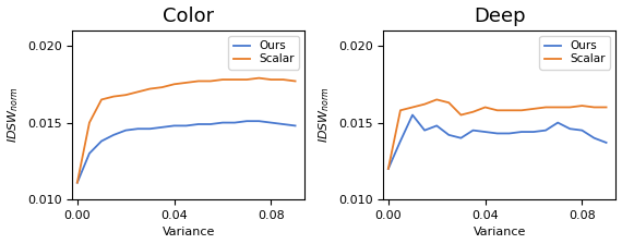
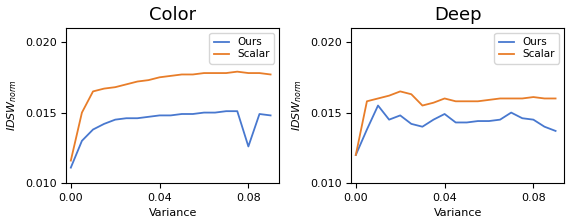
Color/Scalar/0.00: 0.0111 -> 0.0116
Color/Ours/0.08: 0.0150 -> 0.0126
Deep/Ours/0.04: 0.0144 -> 0.0149
